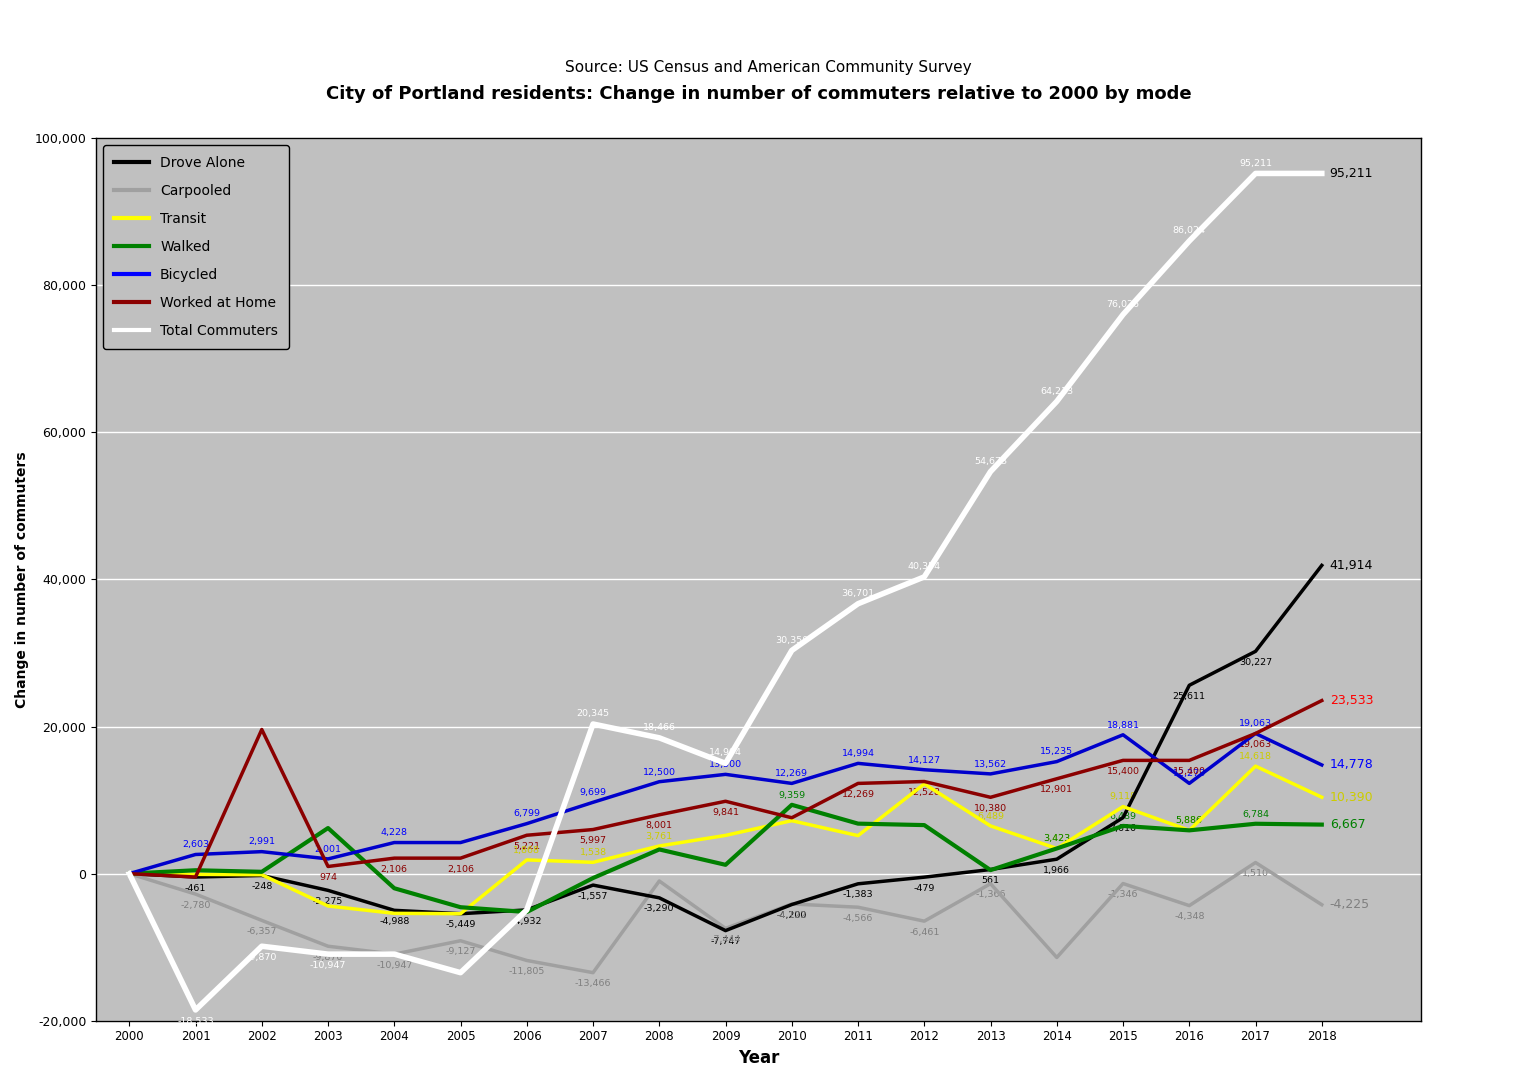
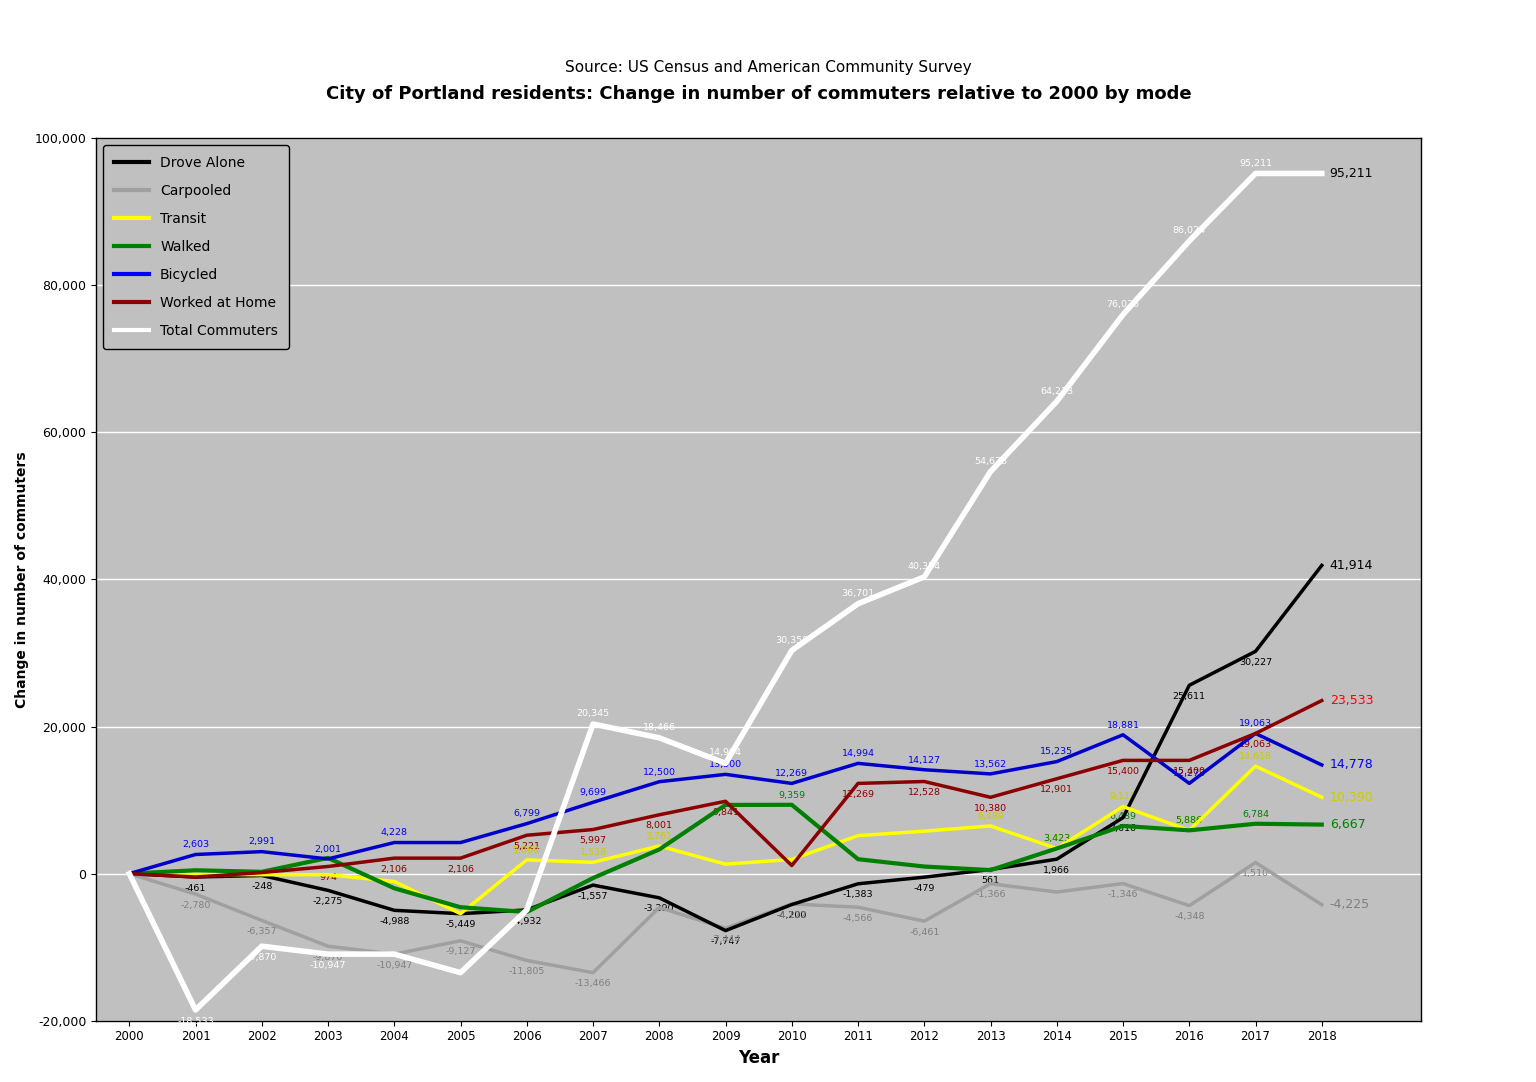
Worked at Home/2002: 19,600 -> 100
Transit/2003: -4,400 -> -100
Walked/2003: 6,200 -> 2,100
Transit/2004: -5,400 -> -1,100
Carpooled/2008: -1,000 -> -4,600
Transit/2009: 5,200 -> 1,300
Walked/2009: 1,200 -> 9,300
Transit/2010: 7,200 -> 1,900
Worked at Home/2010: 7,600 -> 1,100
Walked/2011: 6,800 -> 2,000
Transit/2012: 12,200 -> 5,800
Walked/2012: 6,600 -> 1,000
Carpooled/2014: -11,400 -> -2,500
